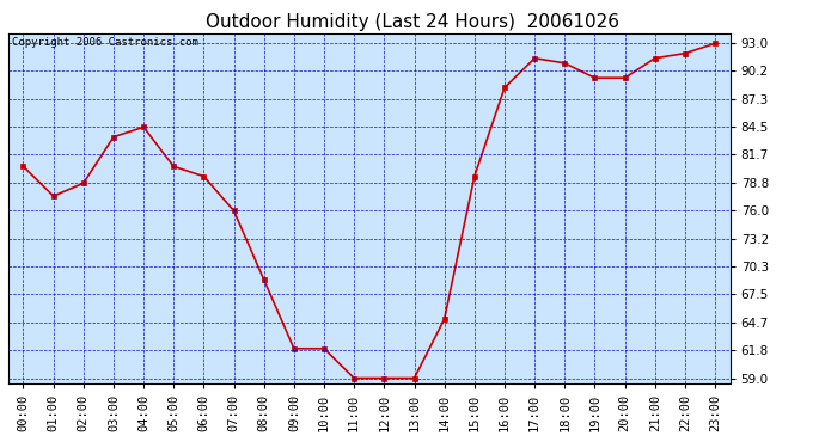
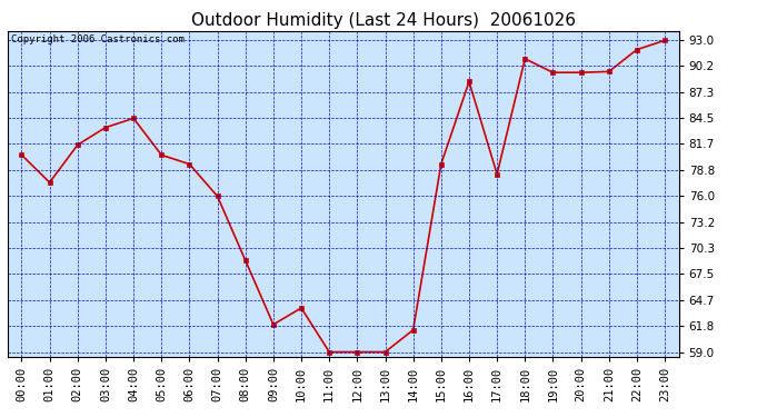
02:00: 78.8 -> 81.6
10:00: 62.0 -> 63.8
14:00: 65.0 -> 61.4
17:00: 91.5 -> 78.4
21:00: 91.5 -> 89.6
